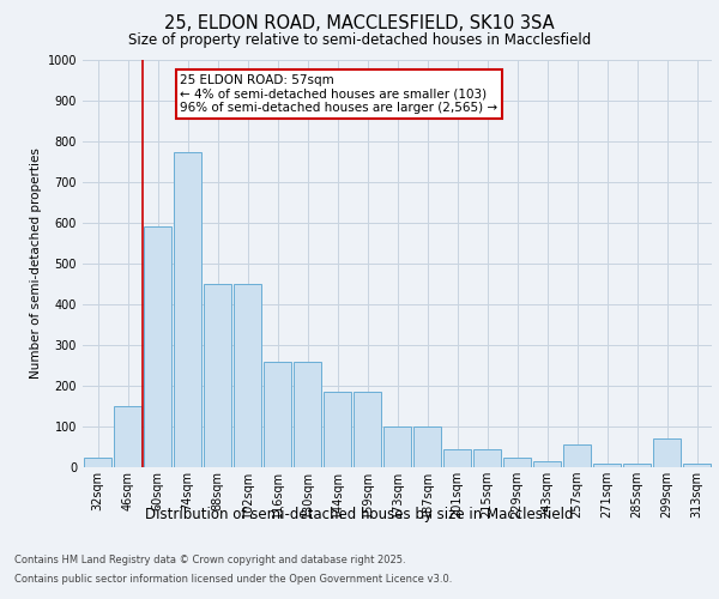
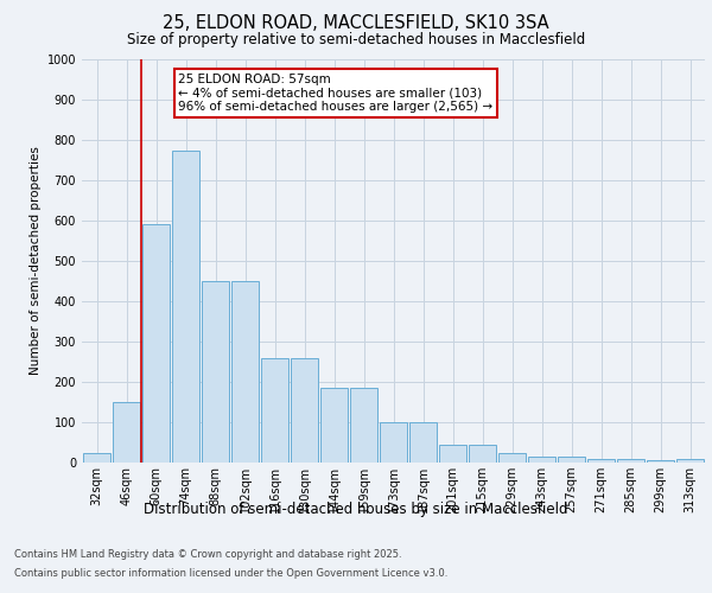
257sqm: 55 -> 15
299sqm: 70 -> 5
